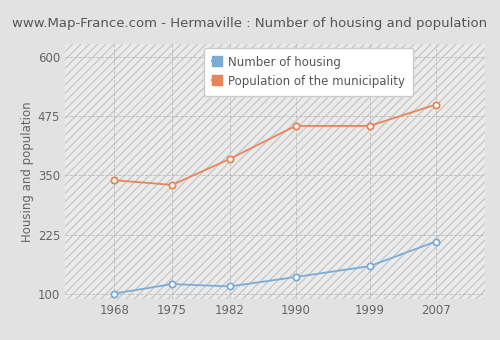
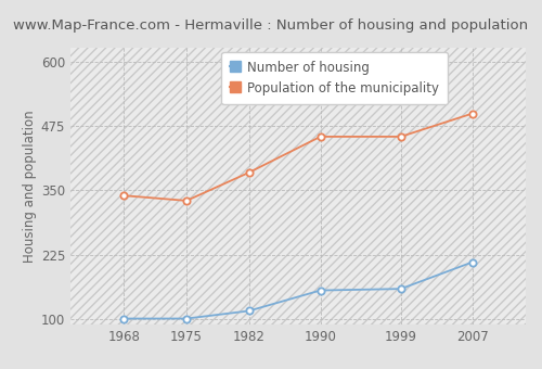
Number of housing/1975: 120 -> 100
Number of housing/1990: 135 -> 155
